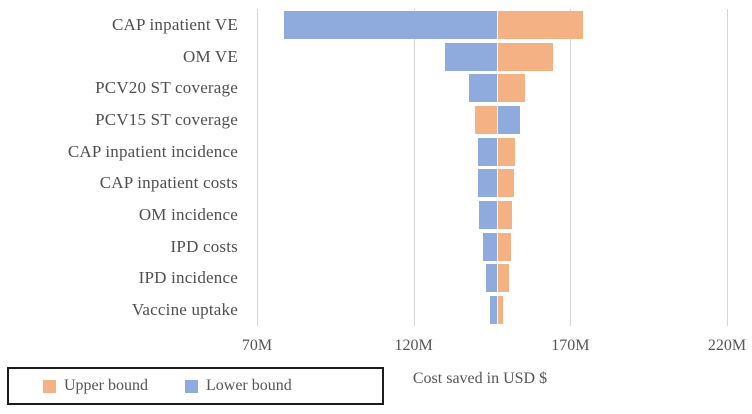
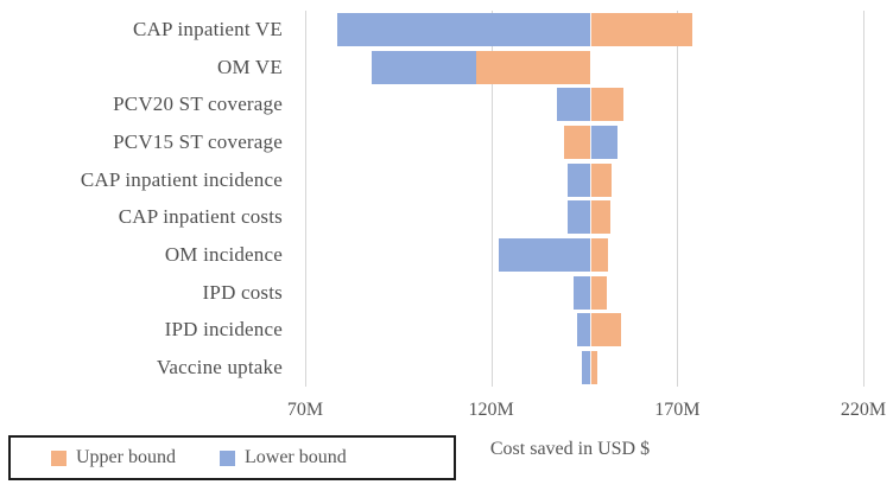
Upper bound/OM VE: 164M -> 116M
Lower bound/OM VE: 130M -> 88M
Lower bound/OM incidence: 141M -> 122M
Upper bound/IPD incidence: 150M -> 155M
